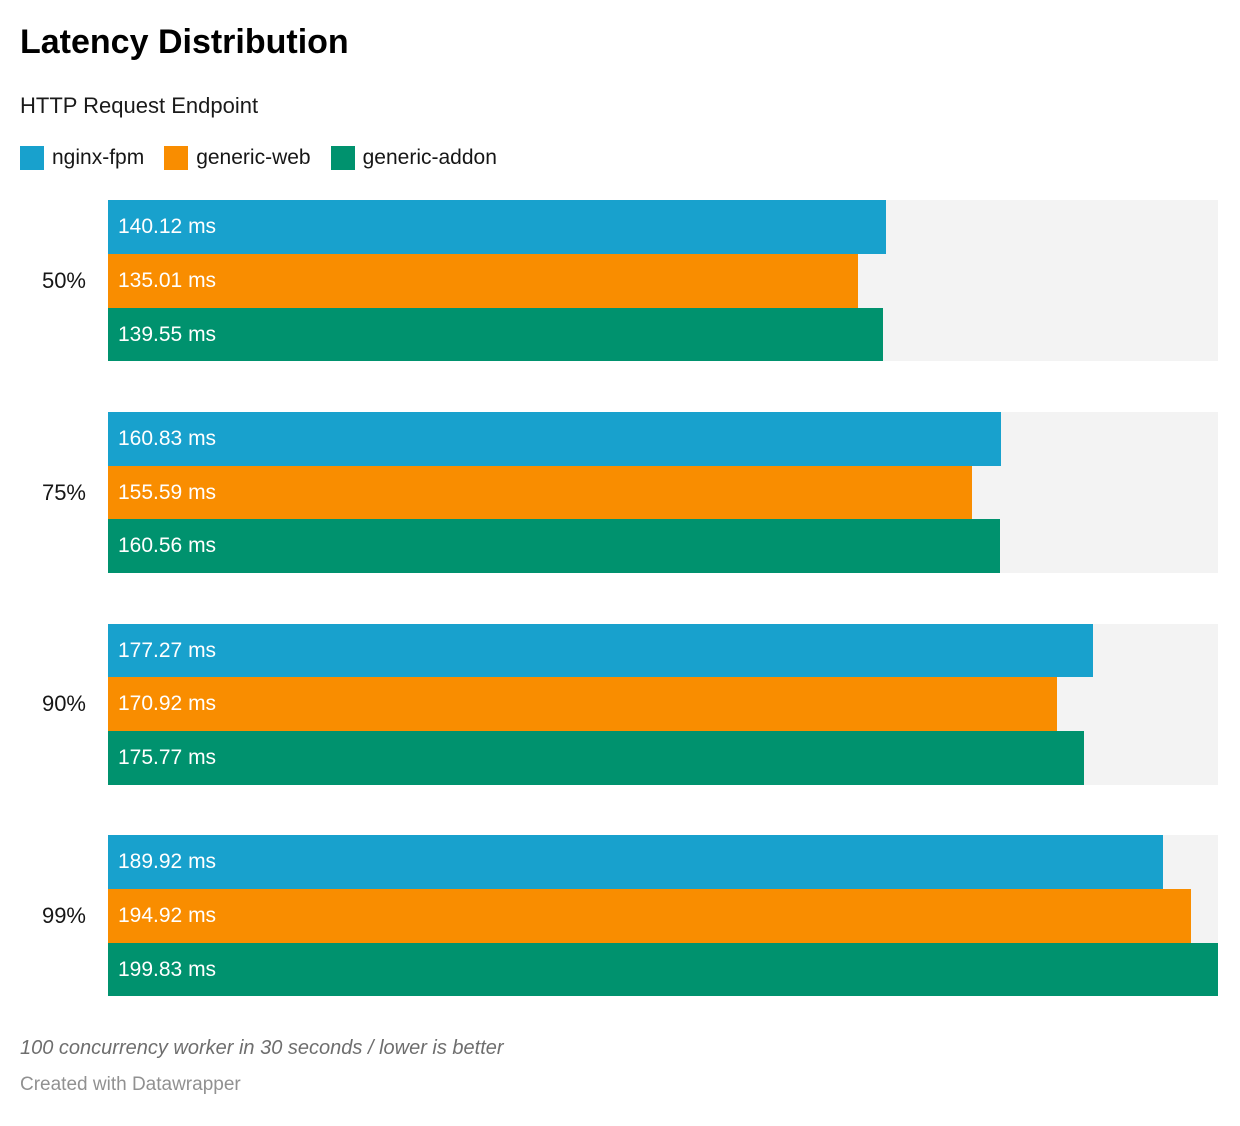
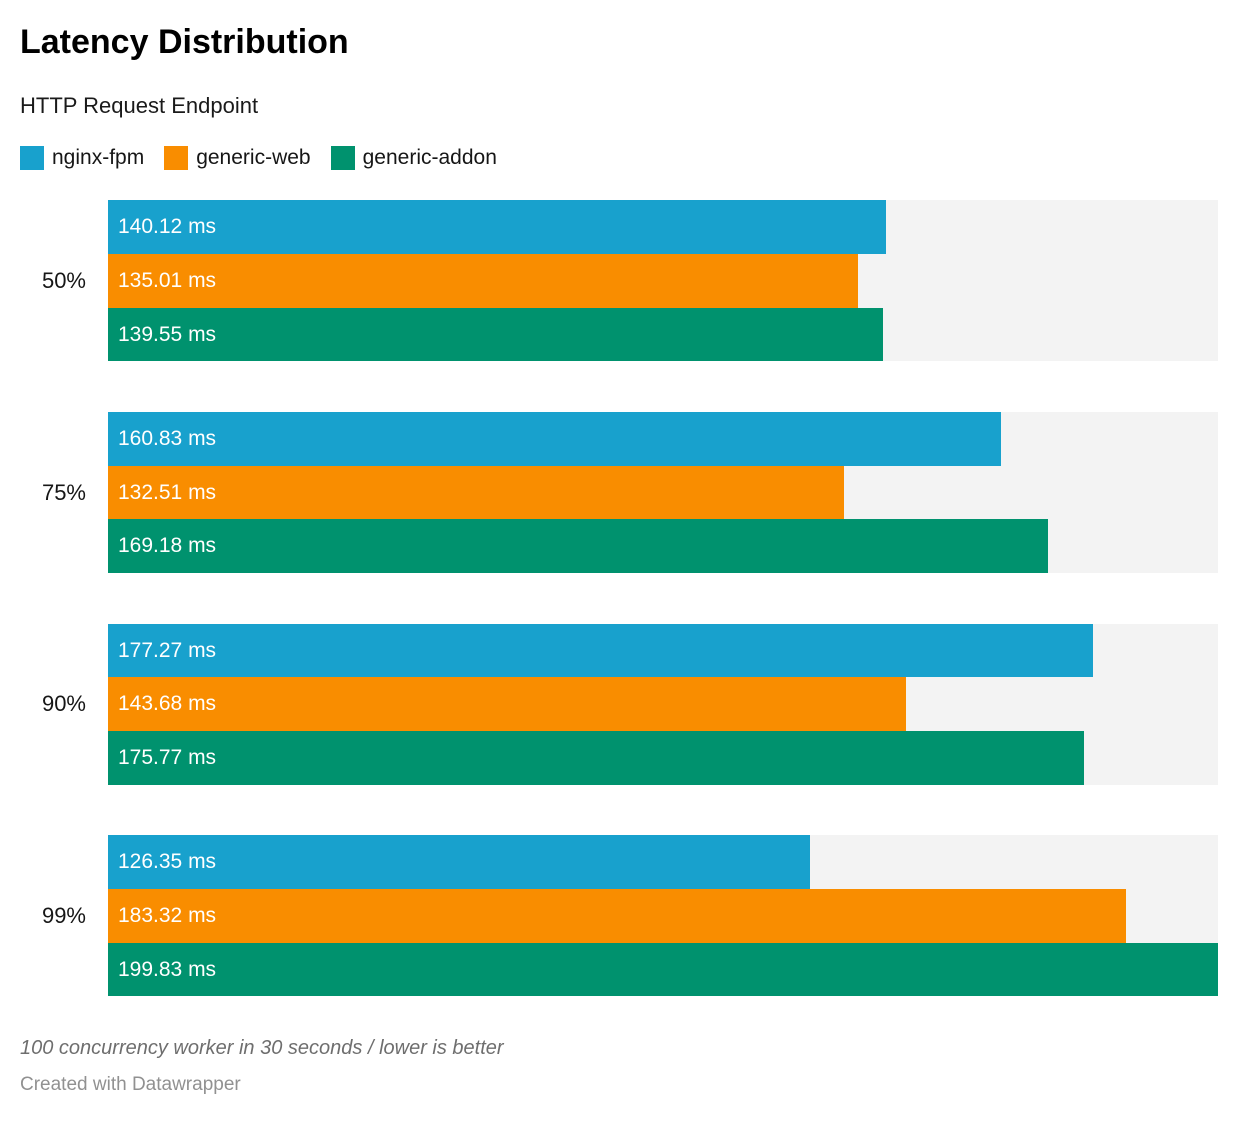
generic-web/75%: 155.59 -> 132.51
generic-addon/75%: 160.56 -> 169.18
generic-web/90%: 170.92 -> 143.68
nginx-fpm/99%: 189.92 -> 126.35
generic-web/99%: 194.92 -> 183.32
